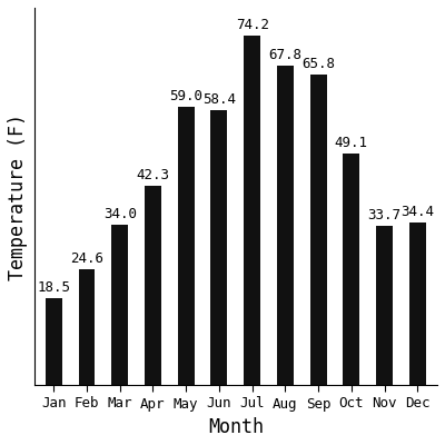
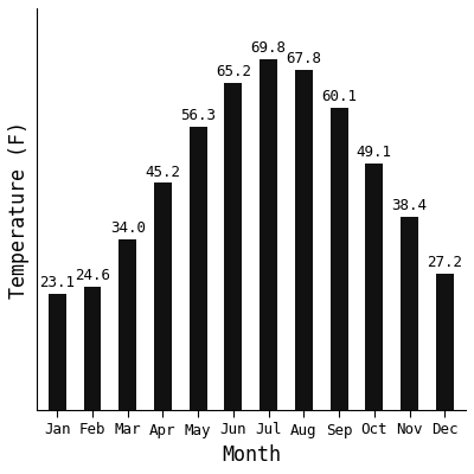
Jan: 18.5 -> 23.1
Apr: 42.3 -> 45.2
May: 59.0 -> 56.3
Jun: 58.4 -> 65.2
Jul: 74.2 -> 69.8
Sep: 65.8 -> 60.1
Nov: 33.7 -> 38.4
Dec: 34.4 -> 27.2
